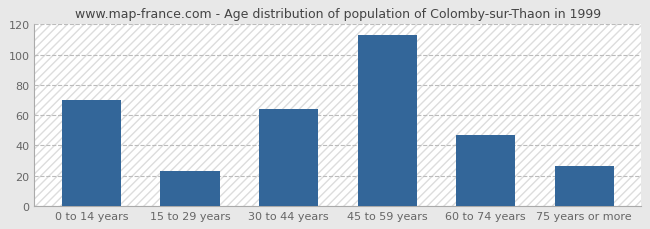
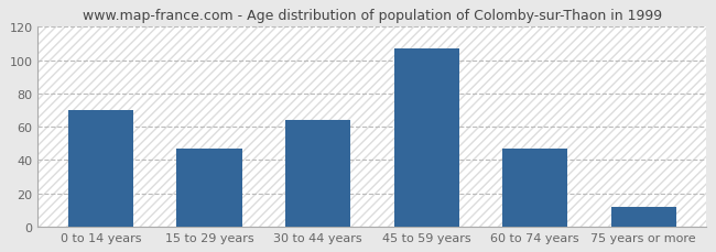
15 to 29 years: 23 -> 47
45 to 59 years: 113 -> 107
75 years or more: 26 -> 12
